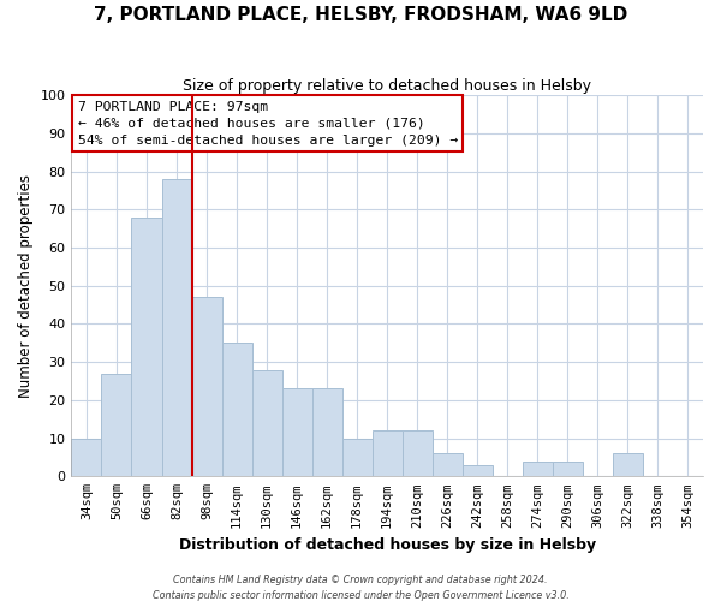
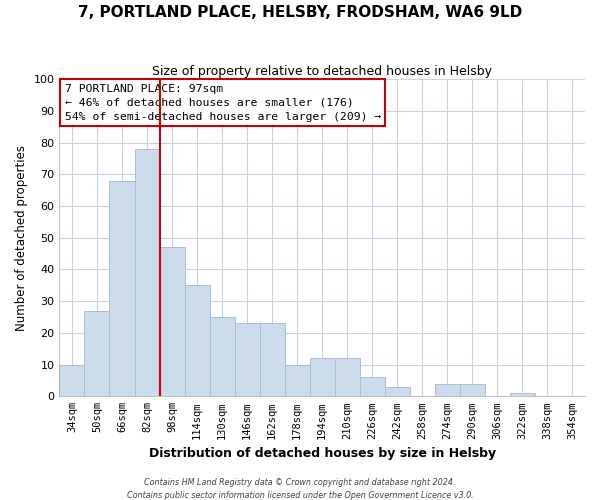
130sqm: 28 -> 25
322sqm: 6 -> 1
